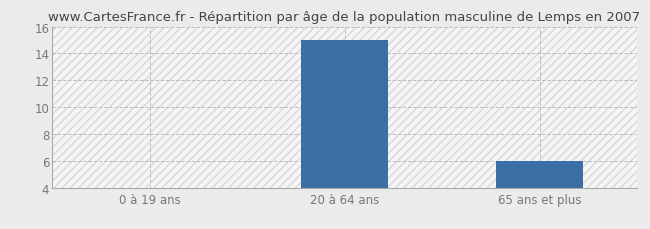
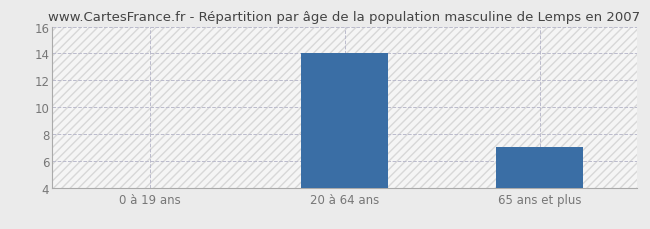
20 à 64 ans: 15 -> 14
65 ans et plus: 6 -> 7
